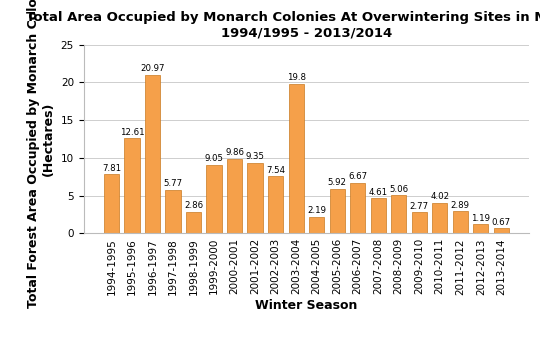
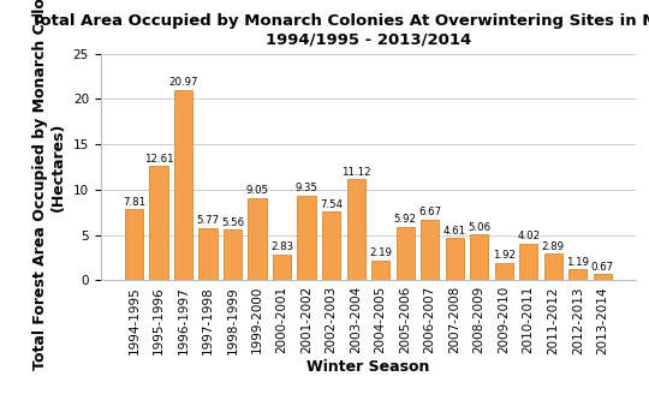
1998-1999: 2.86 -> 5.56
2000-2001: 9.86 -> 2.83
2003-2004: 19.8 -> 11.12
2009-2010: 2.77 -> 1.92
